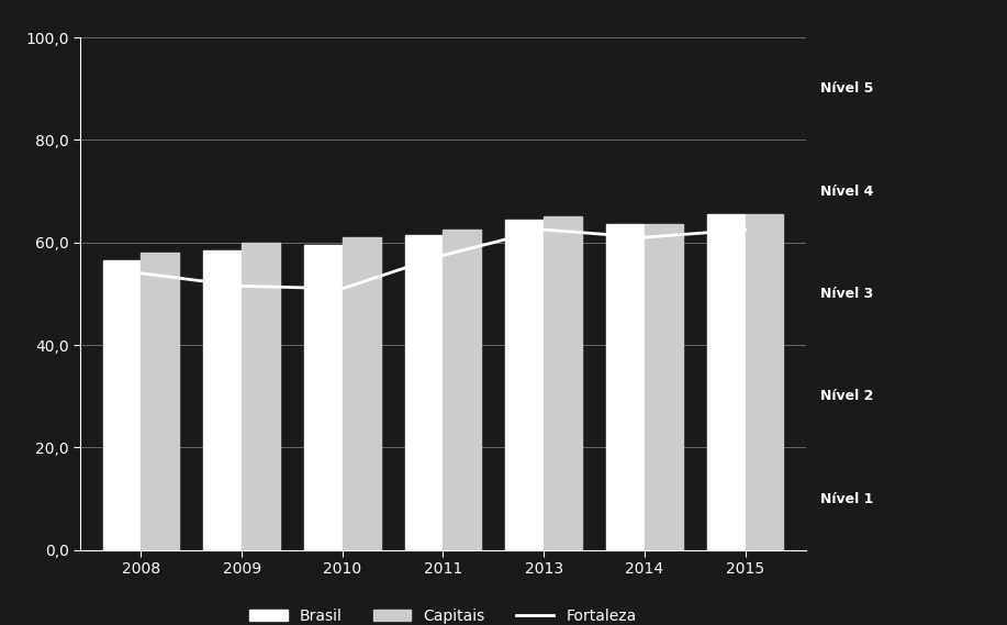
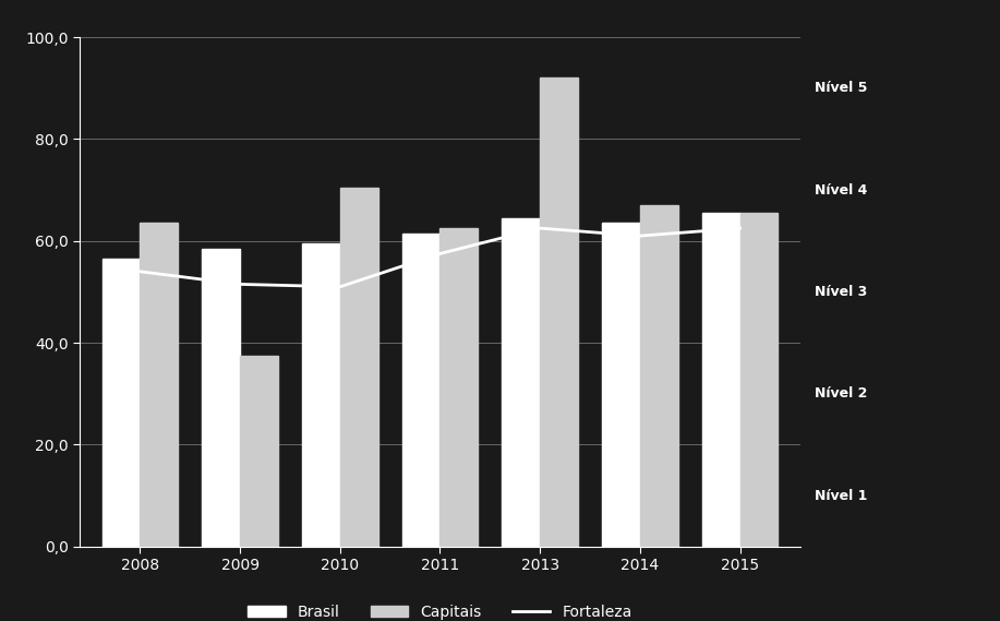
Capitais/2008: 58,0 -> 63,5
Capitais/2009: 60,0 -> 37,5
Capitais/2010: 61,0 -> 70,5
Capitais/2013: 65,0 -> 92,0
Capitais/2014: 63,5 -> 67,0
